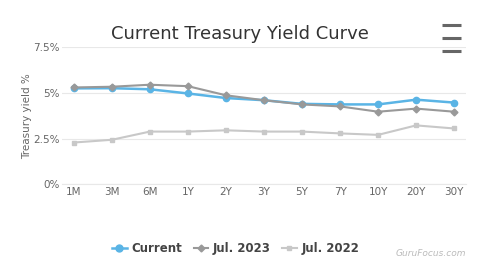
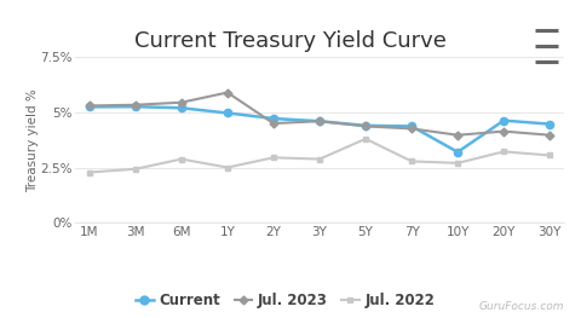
Jul. 2023/1Y: 5.4% -> 5.9%
Jul. 2022/1Y: 2.9% -> 2.5%
Jul. 2023/2Y: 4.9% -> 4.5%
Jul. 2022/5Y: 2.9% -> 3.8%
Current/10Y: 4.4% -> 3.2%
